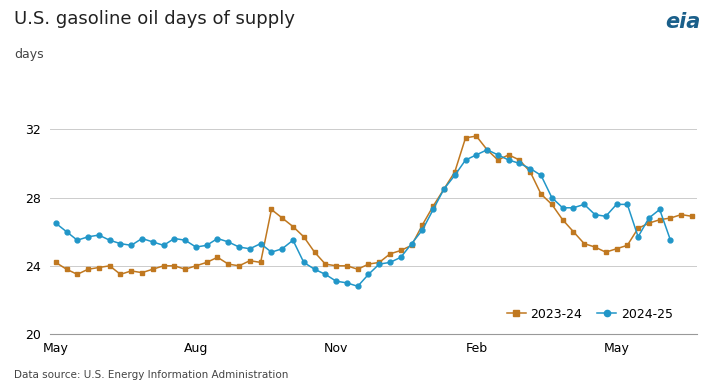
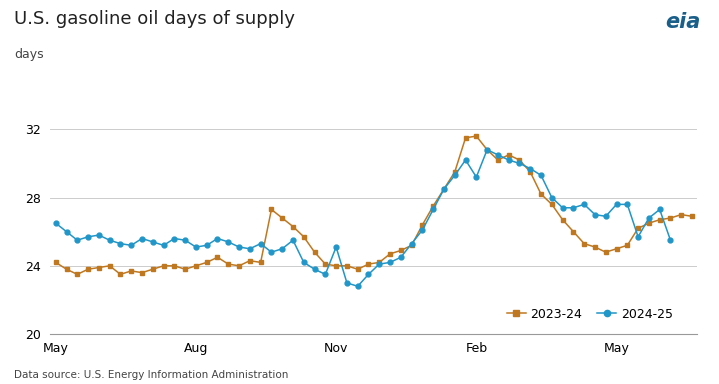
2024-25/Nov: 23.1 -> 25.1
2024-25/Feb: 30.5 -> 29.2
